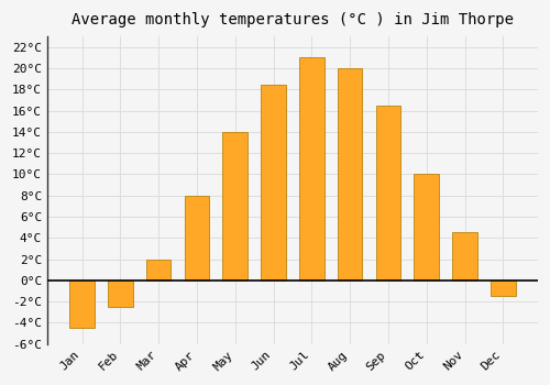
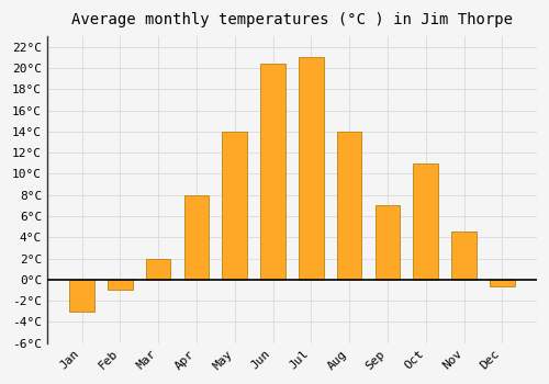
Jan: -4.5°C -> -3.0°C
Feb: -2.5°C -> -1.0°C
Jun: 18.5°C -> 20.4°C
Aug: 20.0°C -> 14.0°C
Sep: 16.5°C -> 7.0°C
Oct: 10.0°C -> 11.0°C
Dec: -1.5°C -> -0.6°C
